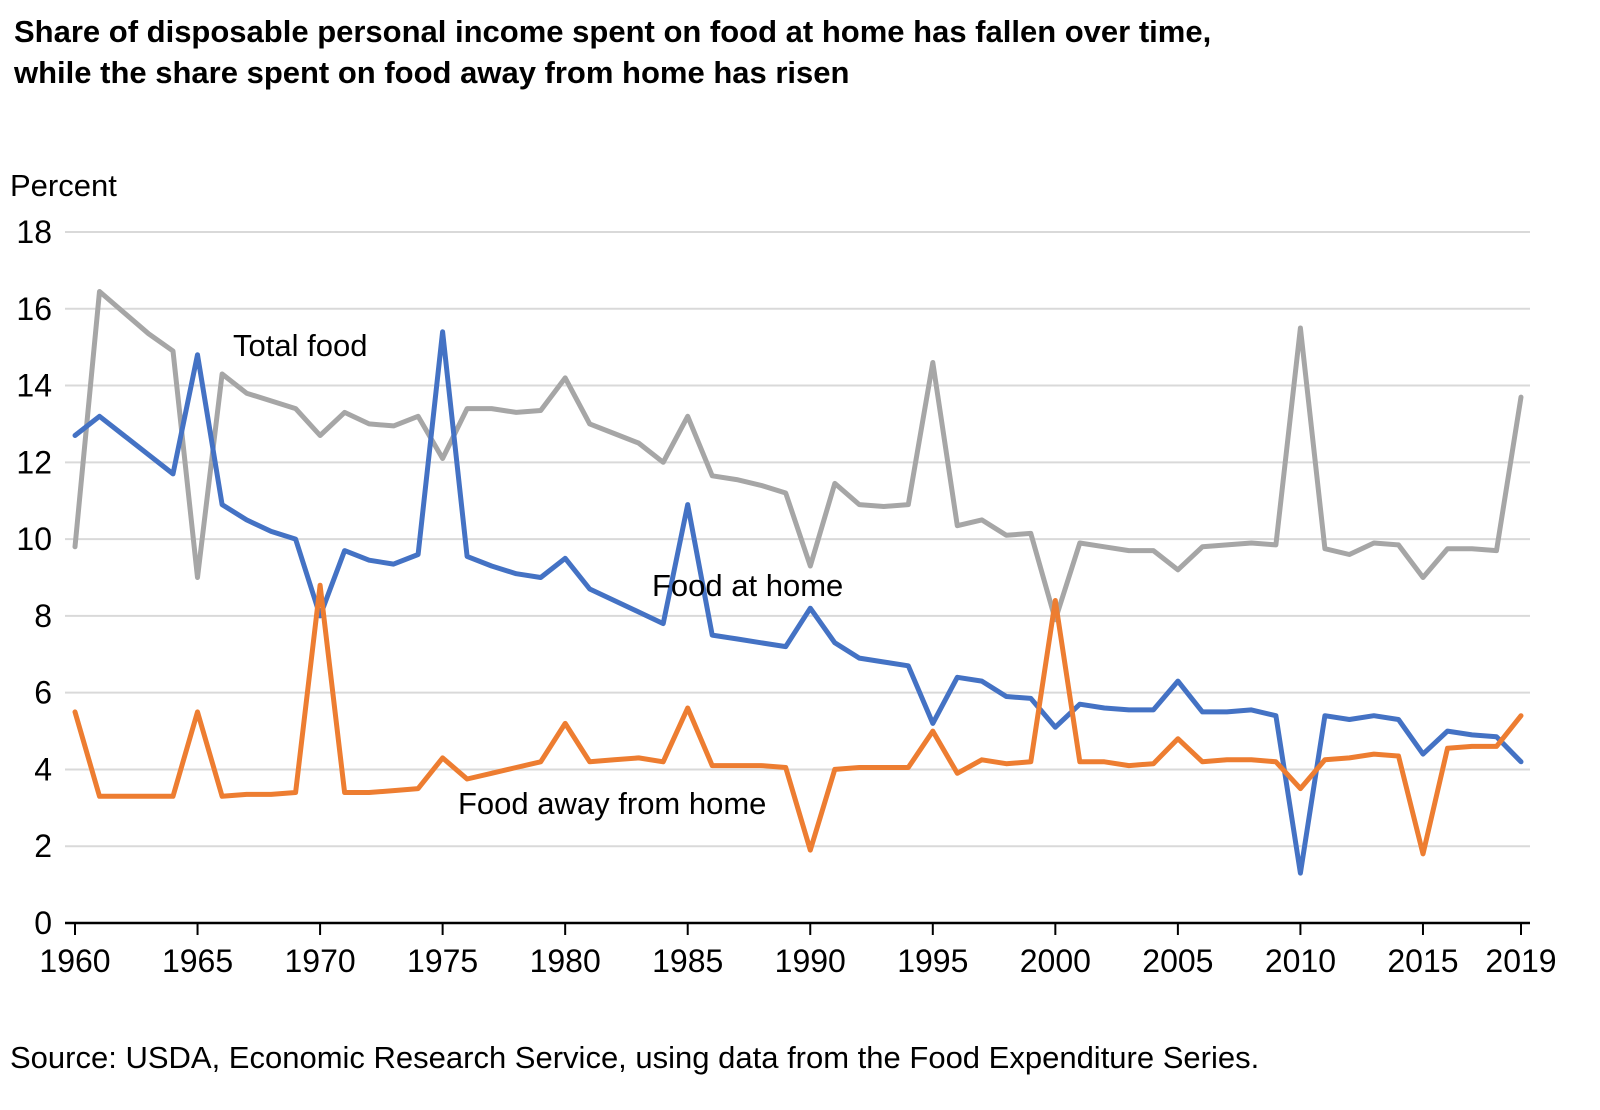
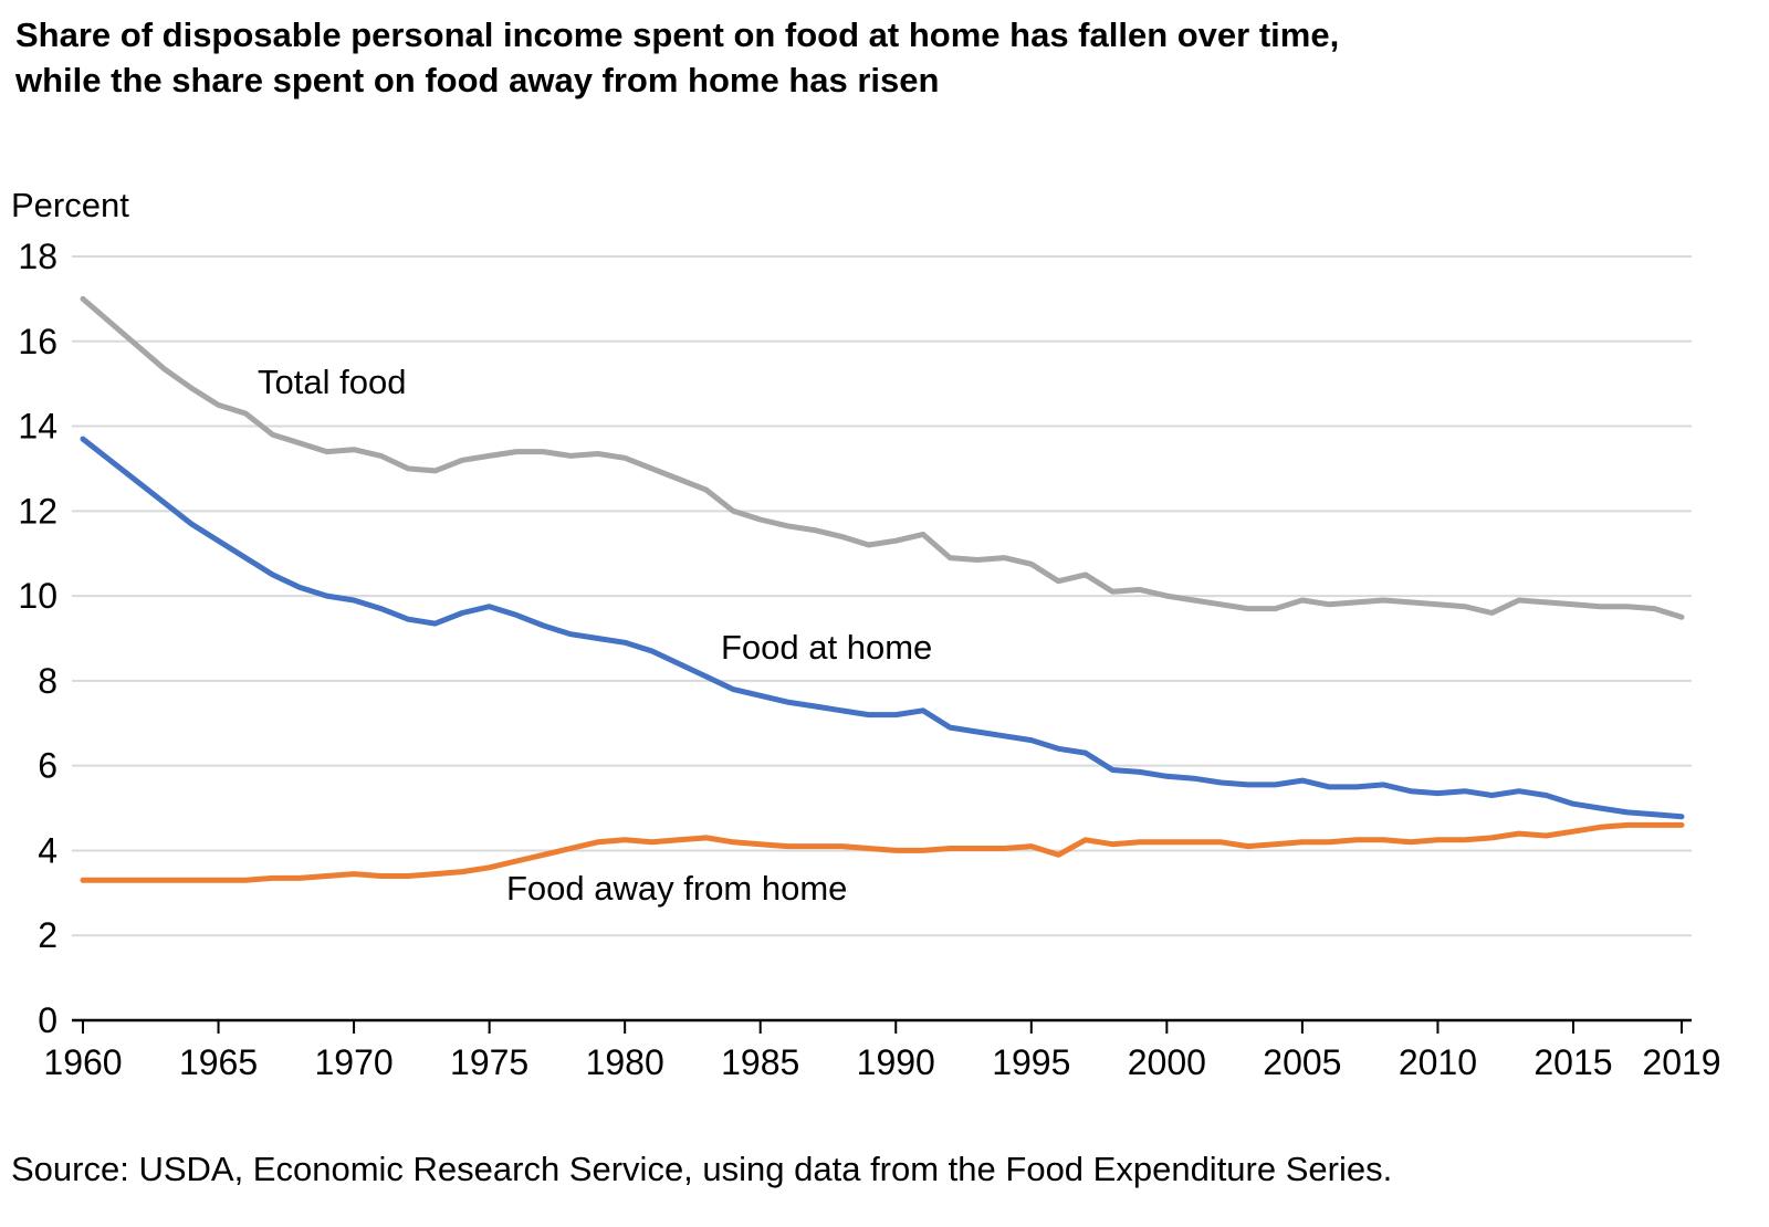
Total food/1960: 9.8 -> 17.0
Food at home/1960: 12.7 -> 13.7
Food away from home/1960: 5.5 -> 3.3
Total food/1965: 9.0 -> 14.5
Food at home/1965: 14.8 -> 11.3
Food away from home/1965: 5.5 -> 3.3
Total food/1970: 12.7 -> 13.4
Food at home/1970: 8.0 -> 9.9
Food away from home/1970: 8.8 -> 3.5
Total food/1975: 12.1 -> 13.3
Food at home/1975: 15.4 -> 9.8
Food away from home/1975: 4.3 -> 3.6
Total food/1980: 14.2 -> 13.2
Food at home/1980: 9.5 -> 8.9
Food away from home/1980: 5.2 -> 4.2
Total food/1985: 13.2 -> 11.8
Food at home/1985: 10.9 -> 7.7
Food away from home/1985: 5.6 -> 4.2
Total food/1990: 9.3 -> 11.3
Food at home/1990: 8.2 -> 7.2
Food away from home/1990: 1.9 -> 4.0
Total food/1995: 14.6 -> 10.8
Food at home/1995: 5.2 -> 6.6
Food away from home/1995: 5.0 -> 4.1
Total food/2000: 7.9 -> 10.0
Food at home/2000: 5.1 -> 5.8
Food away from home/2000: 8.4 -> 4.2
Total food/2005: 9.2 -> 9.9
Food at home/2005: 6.3 -> 5.7
Food away from home/2005: 4.8 -> 4.2
Total food/2010: 15.5 -> 9.8
Food at home/2010: 1.3 -> 5.3
Food away from home/2010: 3.5 -> 4.2
Total food/2015: 9.0 -> 9.8
Food at home/2015: 4.4 -> 5.1
Food away from home/2015: 1.8 -> 4.5
Total food/2019: 13.7 -> 9.5
Food at home/2019: 4.2 -> 4.8
Food away from home/2019: 5.4 -> 4.6
